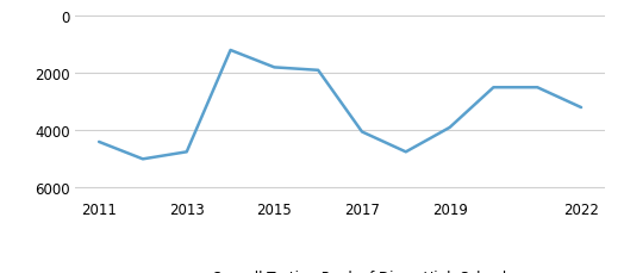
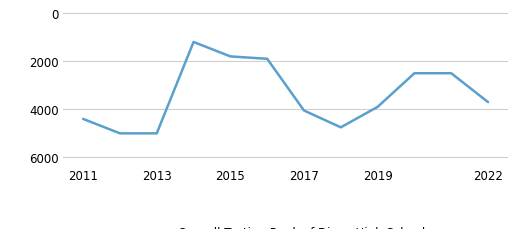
2013: 4750 -> 5000
2022: 3200 -> 3700
